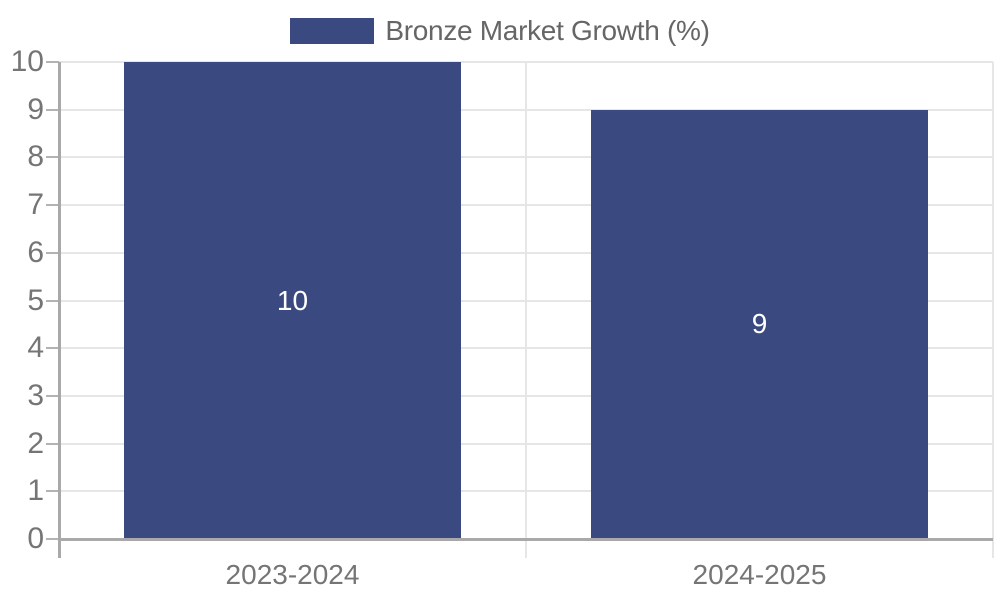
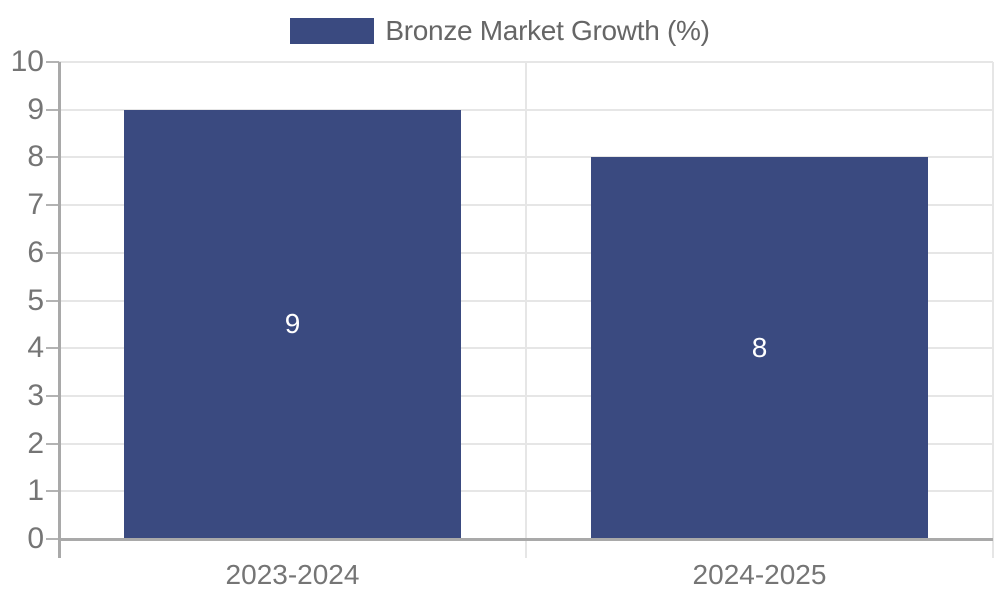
2023-2024: 10 -> 9
2024-2025: 9 -> 8
